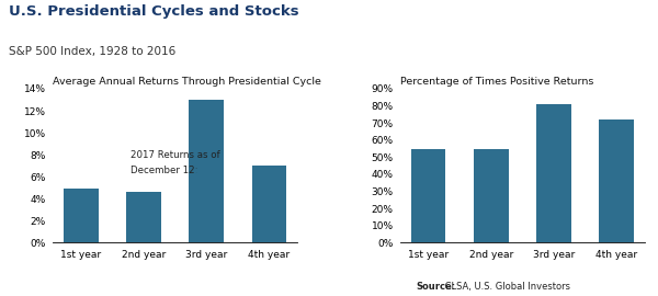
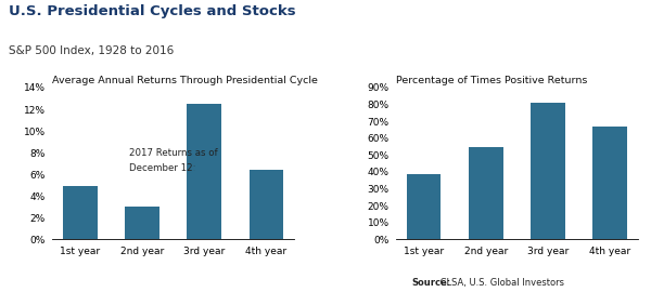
Average Annual Returns Through Presidential Cycle/2nd year: 4.6% -> 3.0%
Average Annual Returns Through Presidential Cycle/3rd year: 13.0% -> 12.5%
Average Annual Returns Through Presidential Cycle/4th year: 7.0% -> 6.4%
Percentage of Times Positive Returns/1st year: 55% -> 39%
Percentage of Times Positive Returns/4th year: 72% -> 67%
